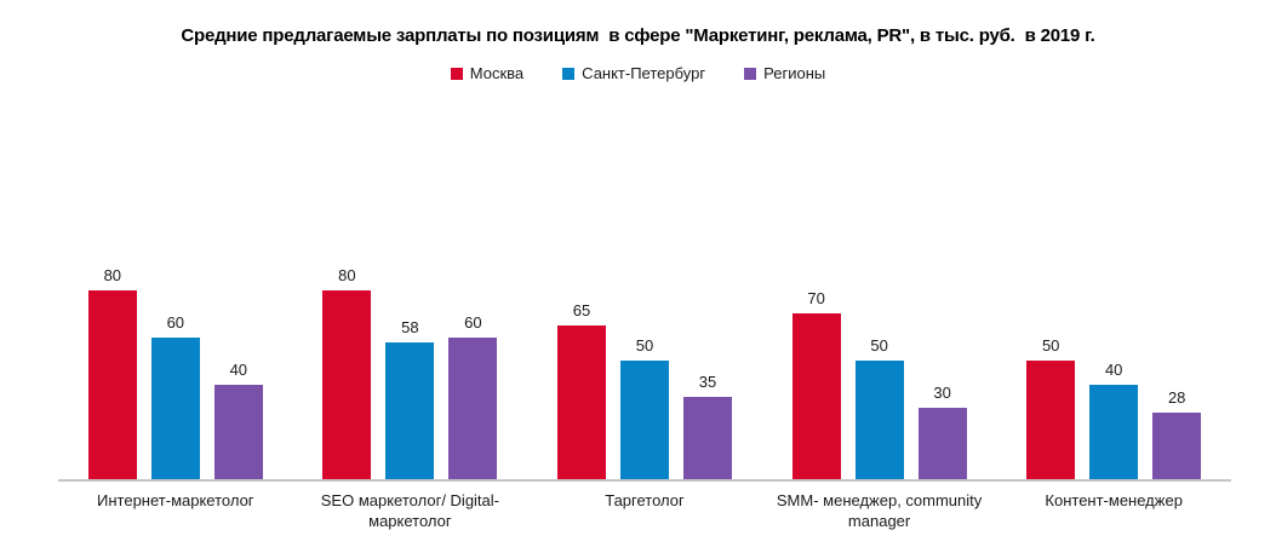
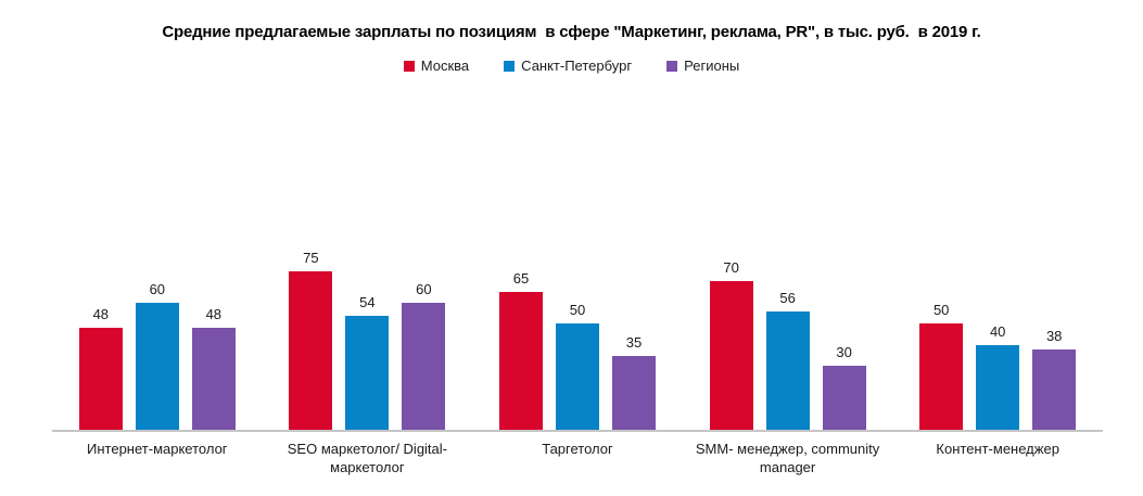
Москва/Интернет-маркетолог: 80 -> 48
Регионы/Интернет-маркетолог: 40 -> 48
Москва/SEO маркетолог/ Digital-маркетолог: 80 -> 75
Санкт-Петербург/SEO маркетолог/ Digital-маркетолог: 58 -> 54
Санкт-Петербург/SMM- менеджер, community manager: 50 -> 56
Регионы/Контент-менеджер: 28 -> 38
